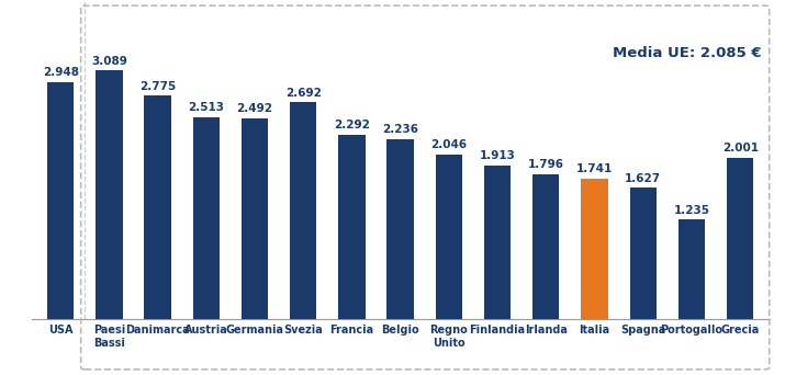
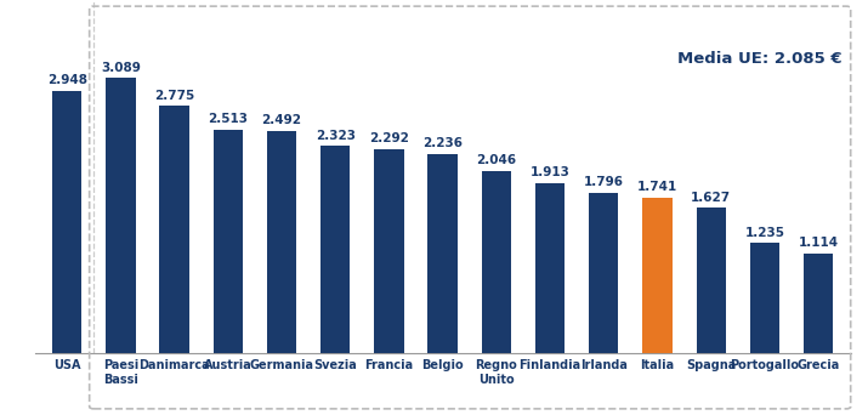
Svezia: 2.692 -> 2.323
Grecia: 2.001 -> 1.114
